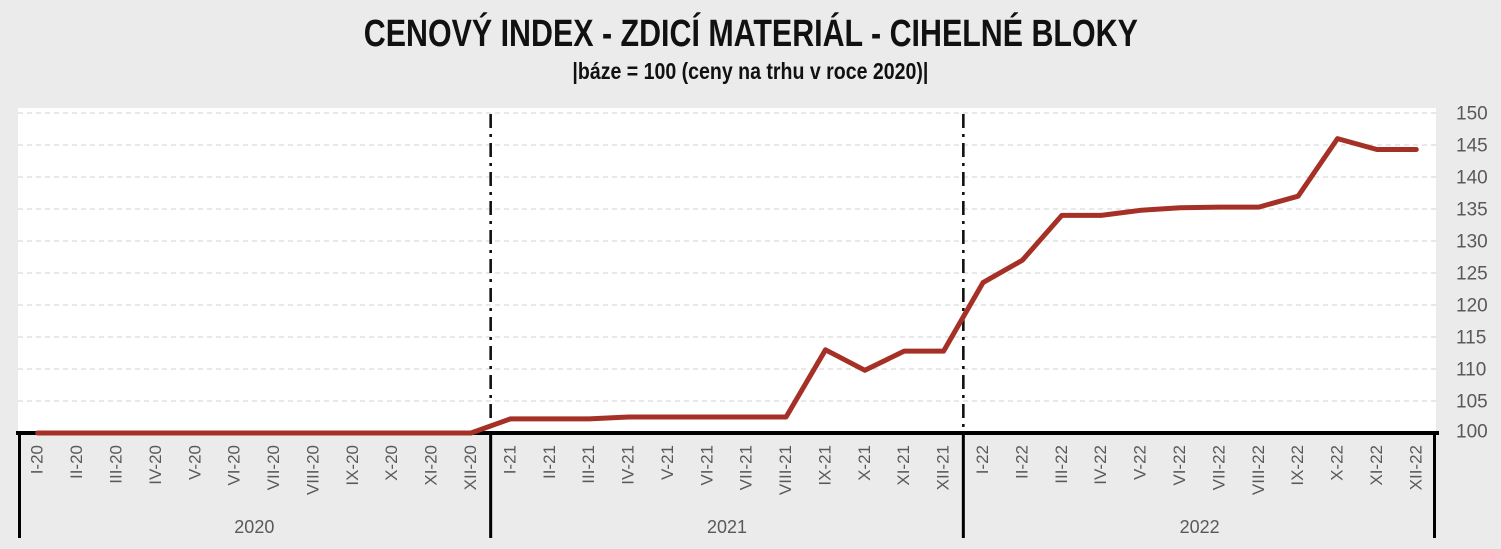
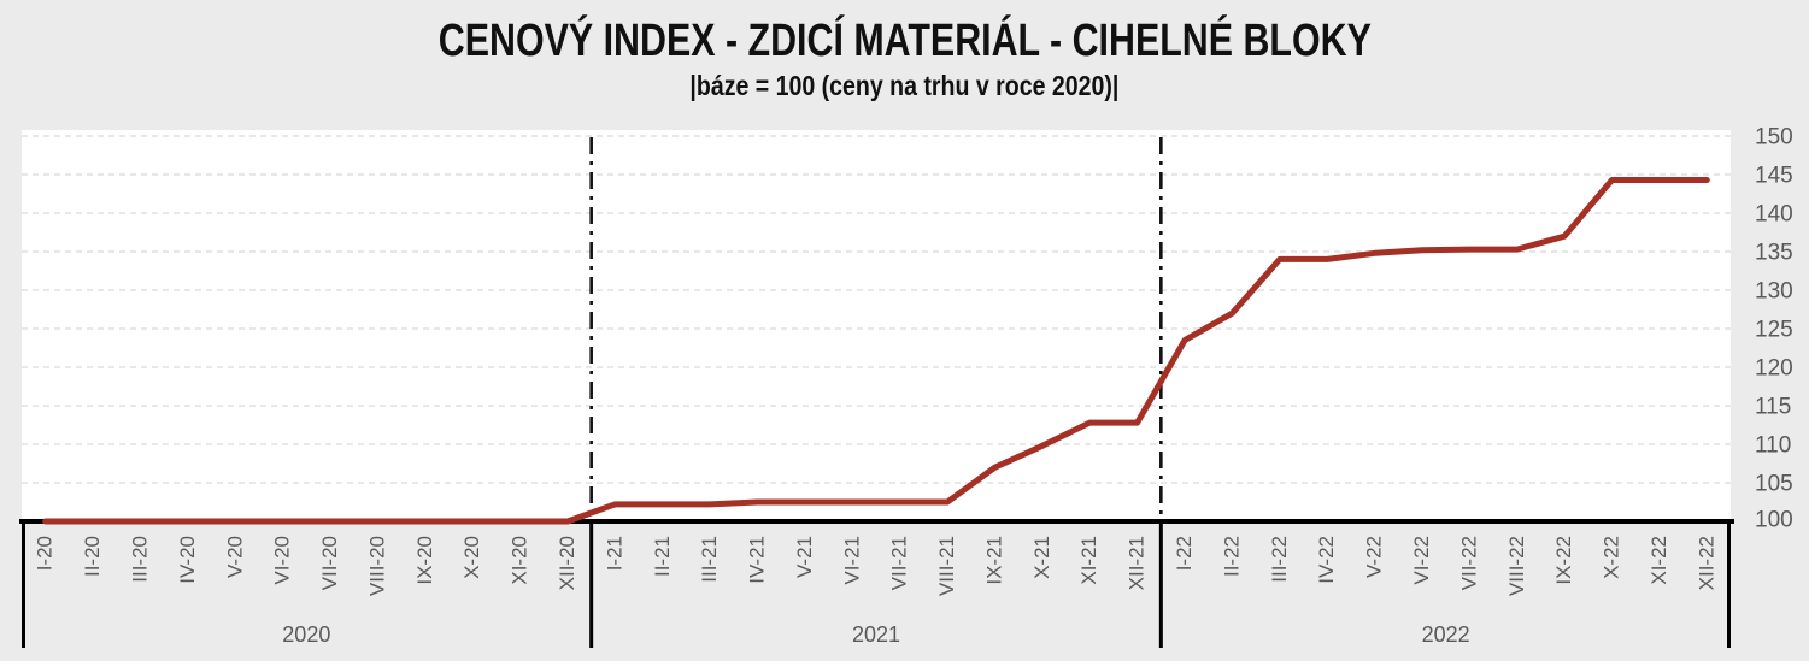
IX-21: 113 -> 107
X-22: 146 -> 144
